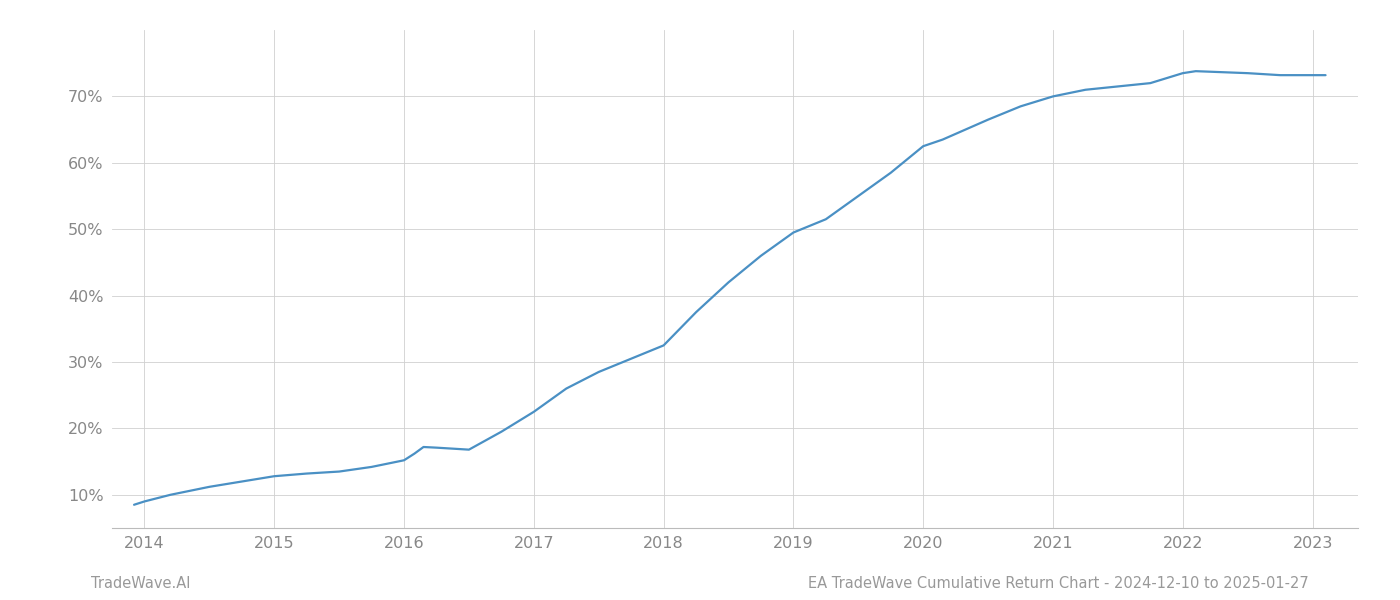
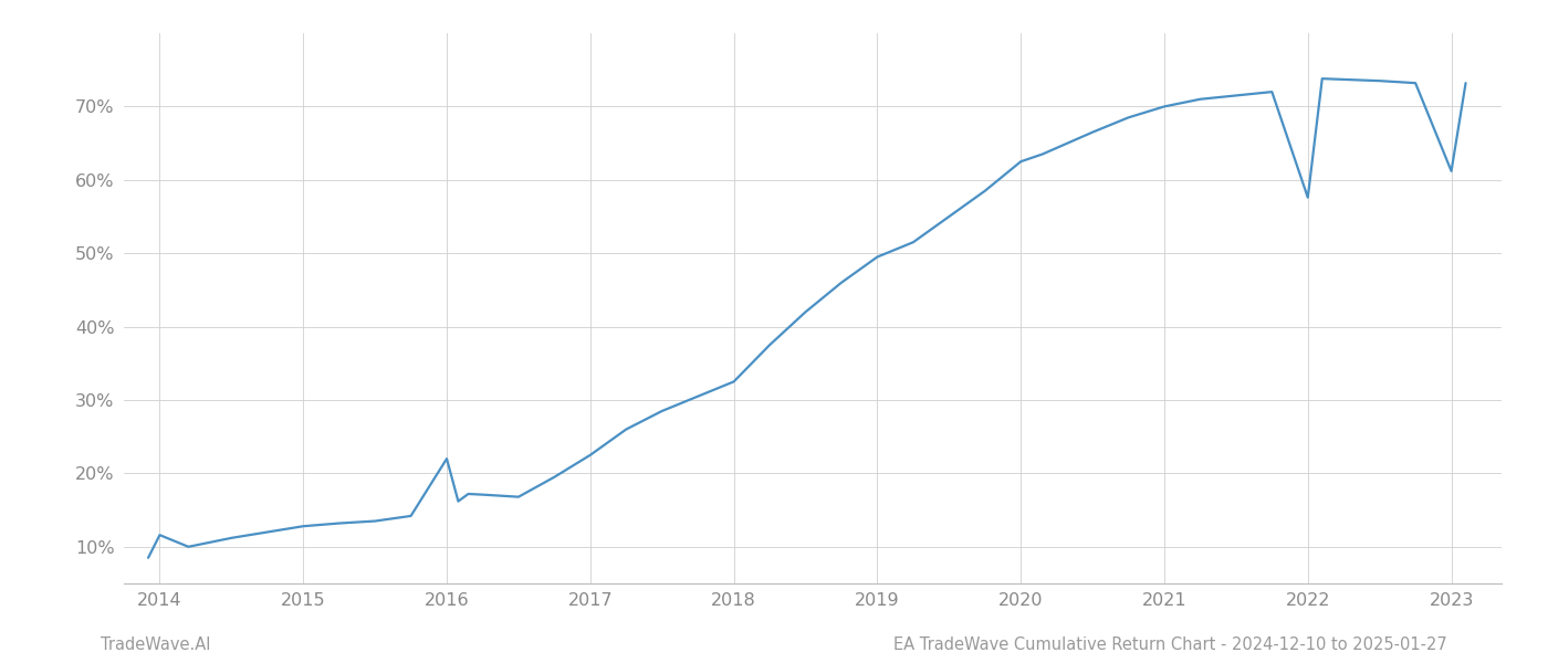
2014: 9.0% -> 11.6%
2016: 15.2% -> 22.0%
2022: 73.5% -> 57.6%
2023: 73.2% -> 61.2%
